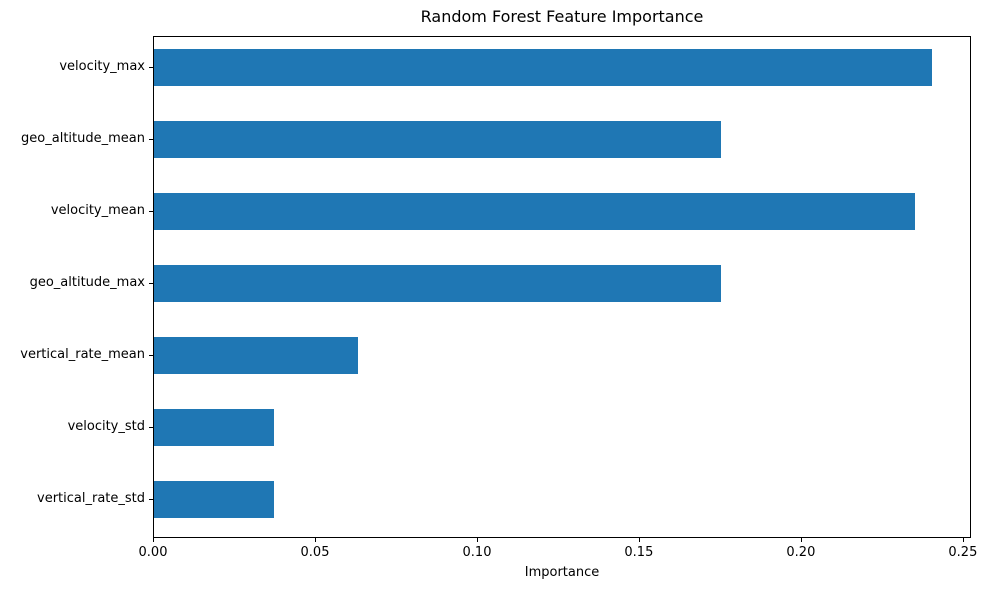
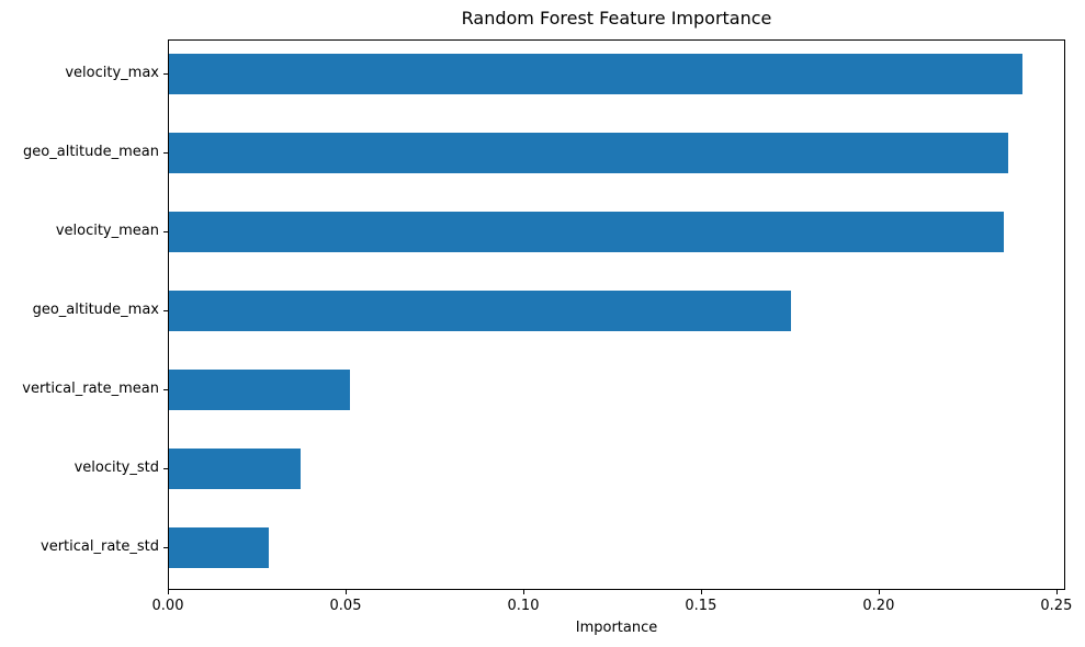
geo_altitude_mean: 0.175 -> 0.236
vertical_rate_mean: 0.063 -> 0.051
vertical_rate_std: 0.037 -> 0.028
